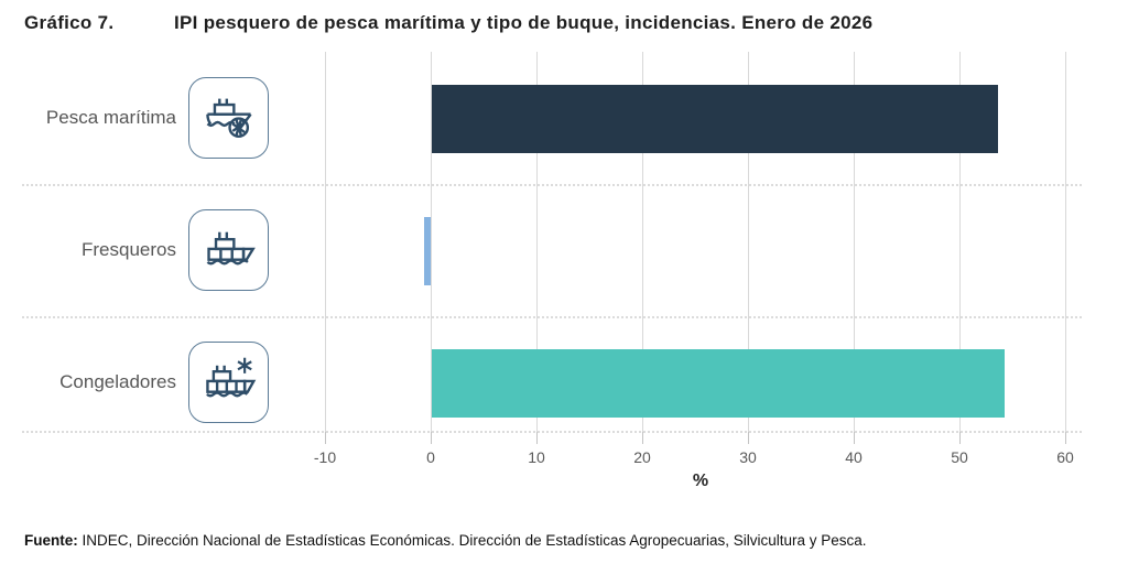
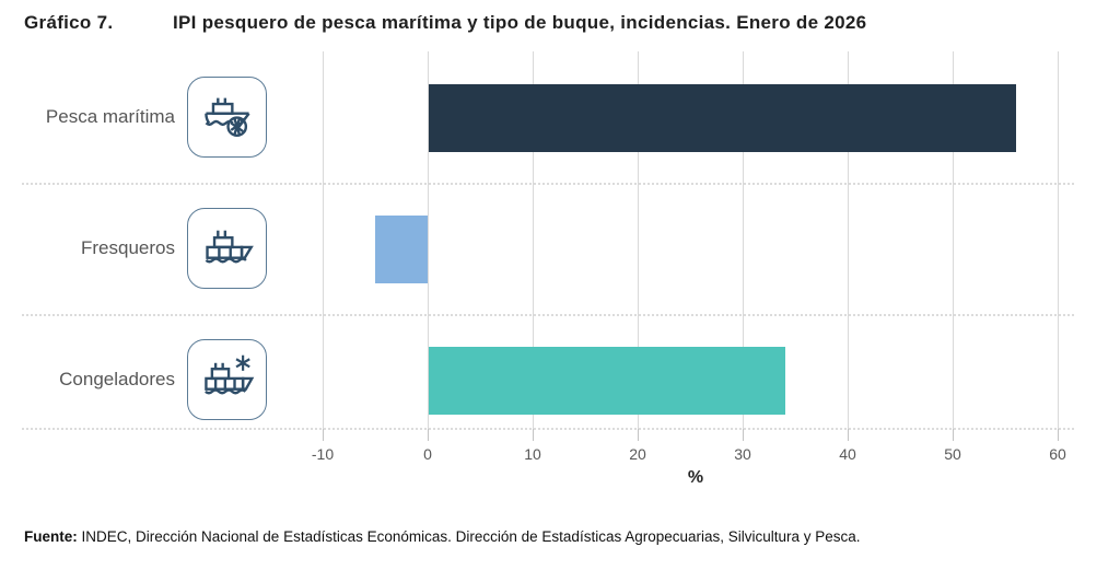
Pesca marítima: 54 -> 56
Fresqueros: -1 -> -5
Congeladores: 54 -> 34
